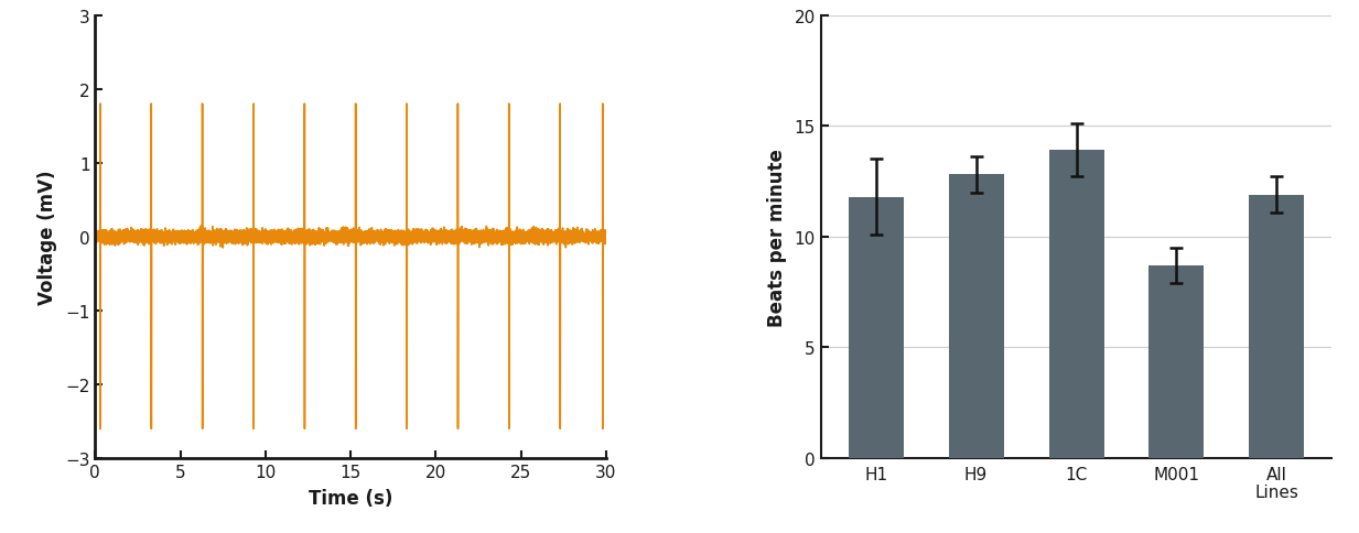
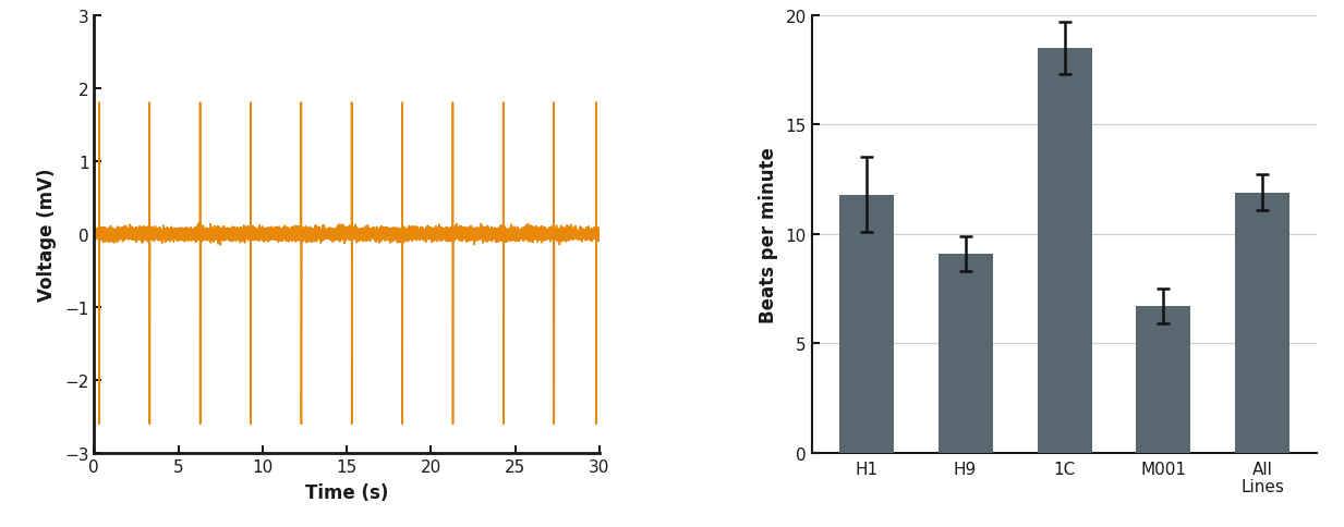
H9: 12.8 -> 9.1
1C: 13.9 -> 18.5
M001: 8.7 -> 6.7
